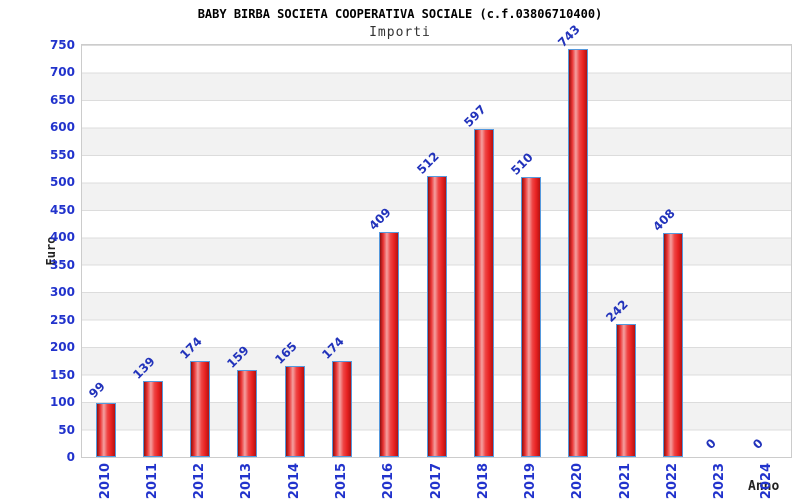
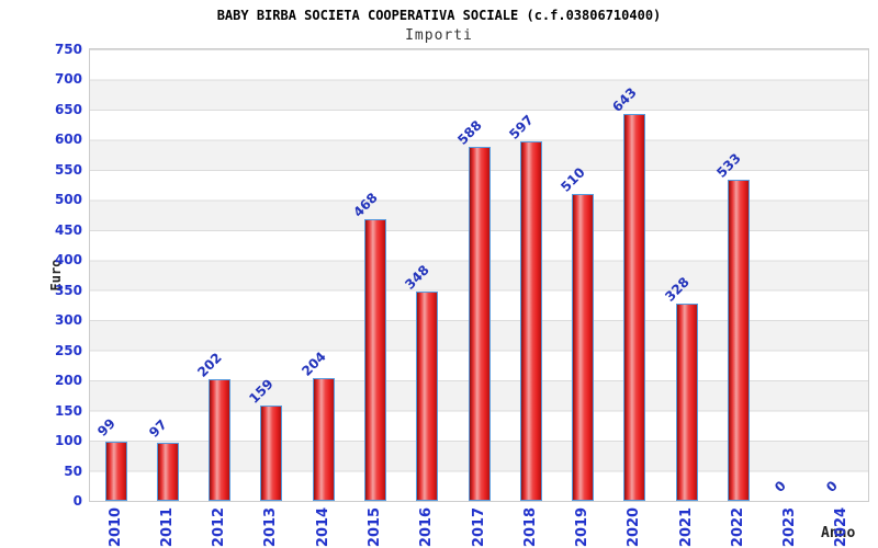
2011: 139 -> 97
2012: 174 -> 202
2014: 165 -> 204
2015: 174 -> 468
2016: 409 -> 348
2017: 512 -> 588
2020: 743 -> 643
2021: 242 -> 328
2022: 408 -> 533
